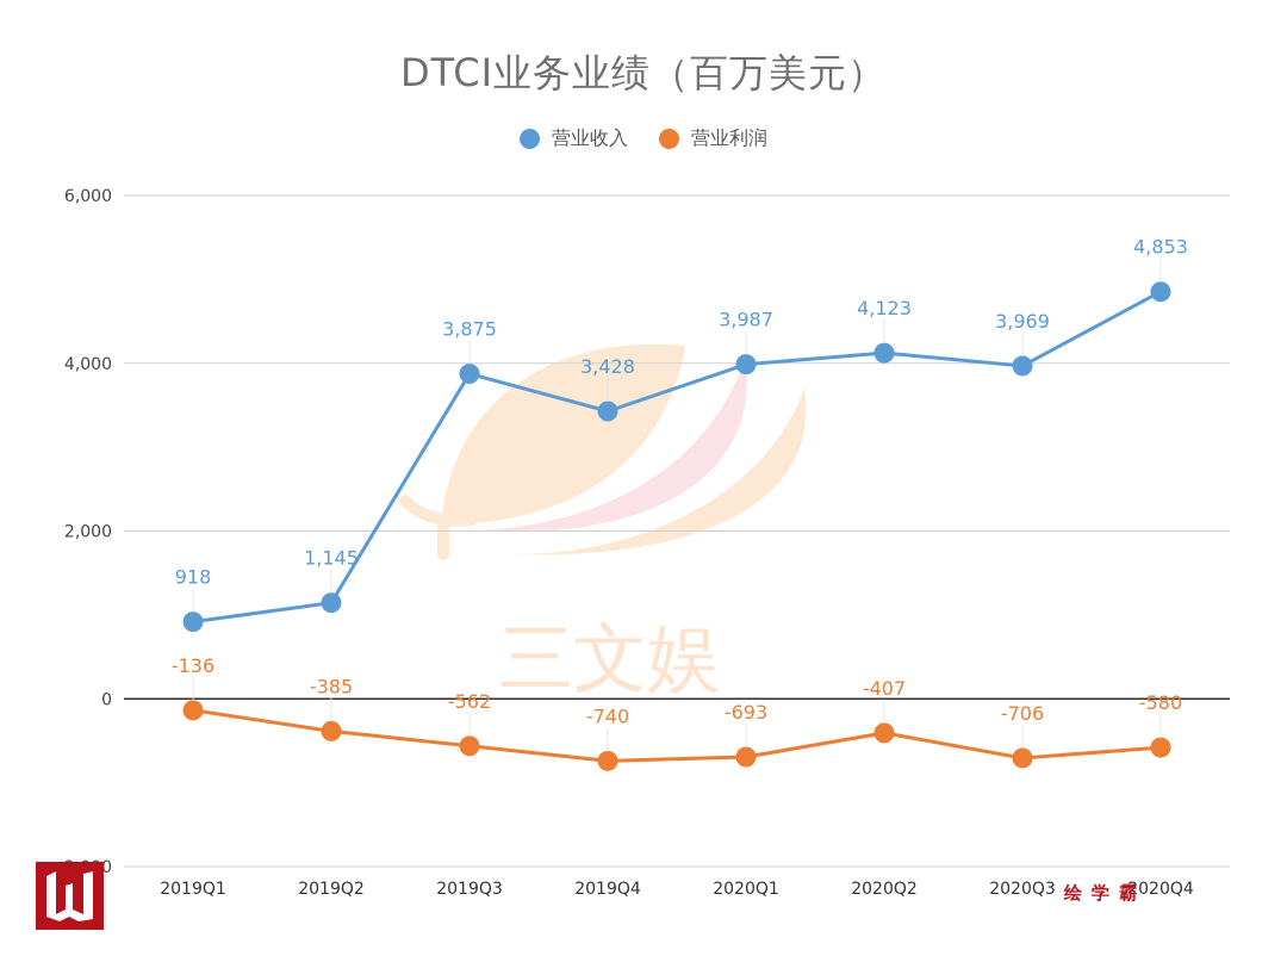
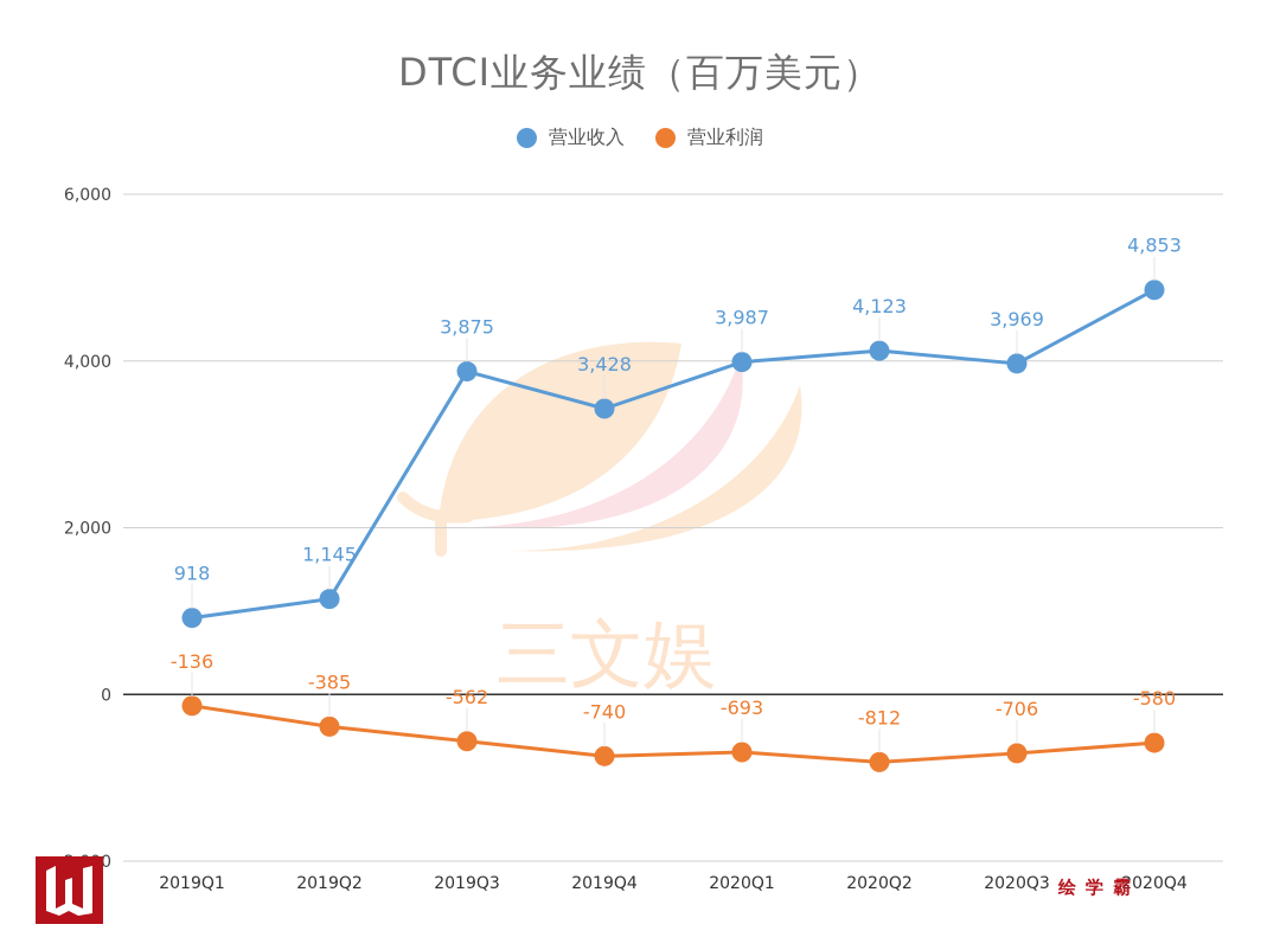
营业利润/2020Q2: -407 -> -812
